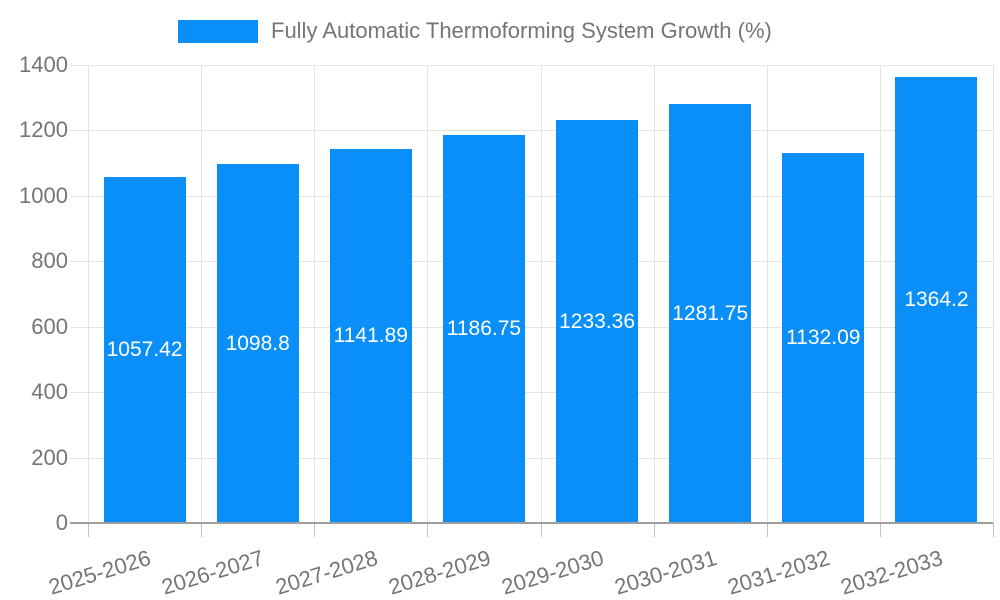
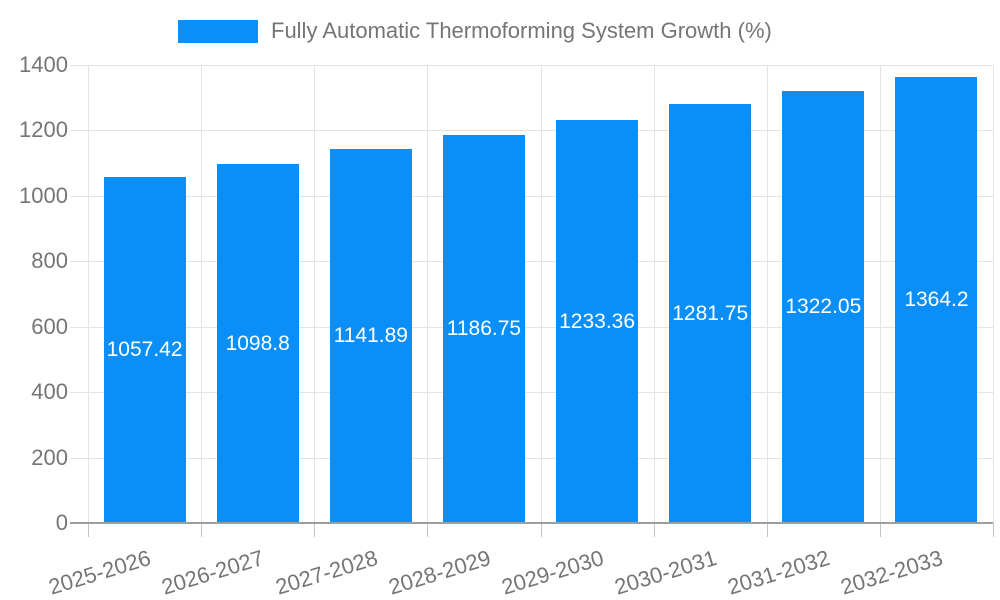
2031-2032: 1132.09 -> 1322.05
